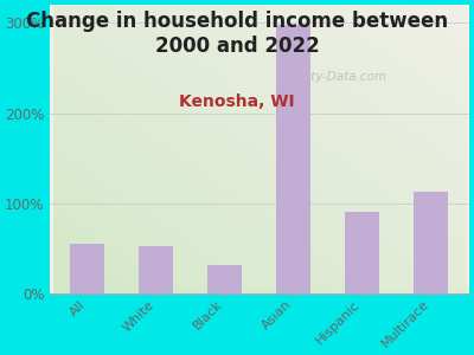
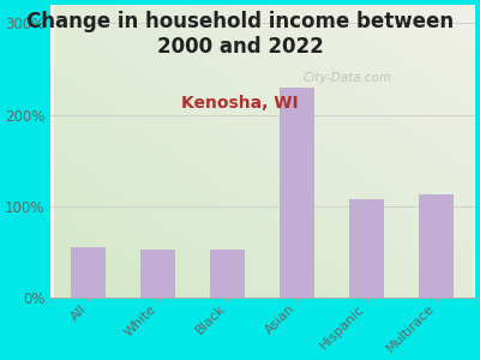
Black: 32% -> 52%
Asian: 298% -> 230%
Hispanic: 90% -> 108%
